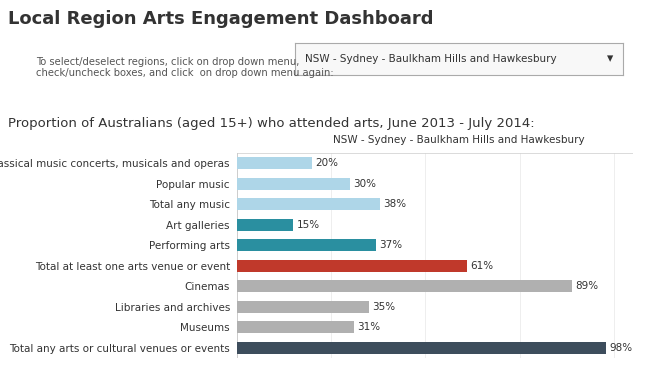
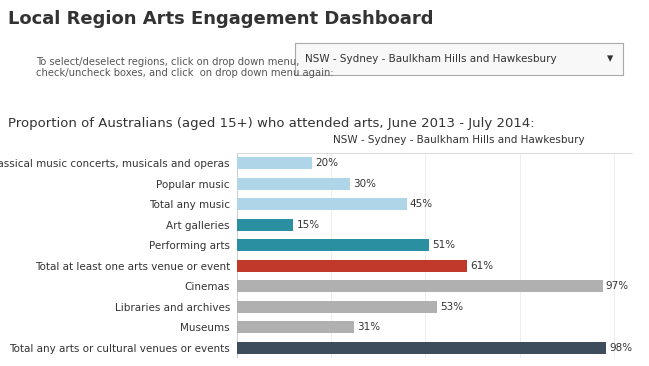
Total any music: 38% -> 45%
Performing arts: 37% -> 51%
Cinemas: 89% -> 97%
Libraries and archives: 35% -> 53%
